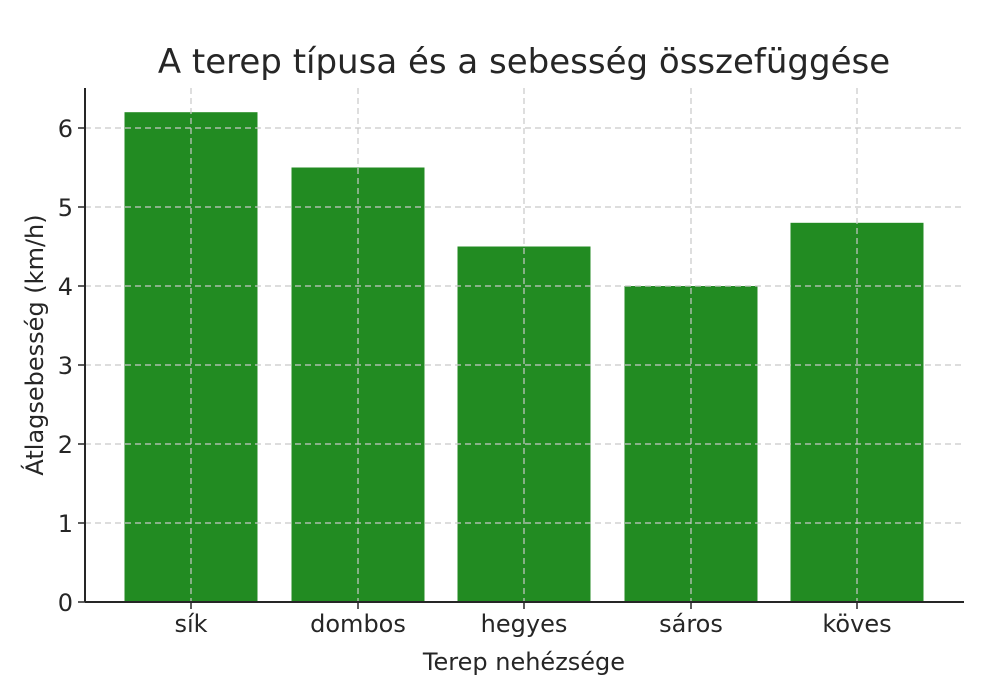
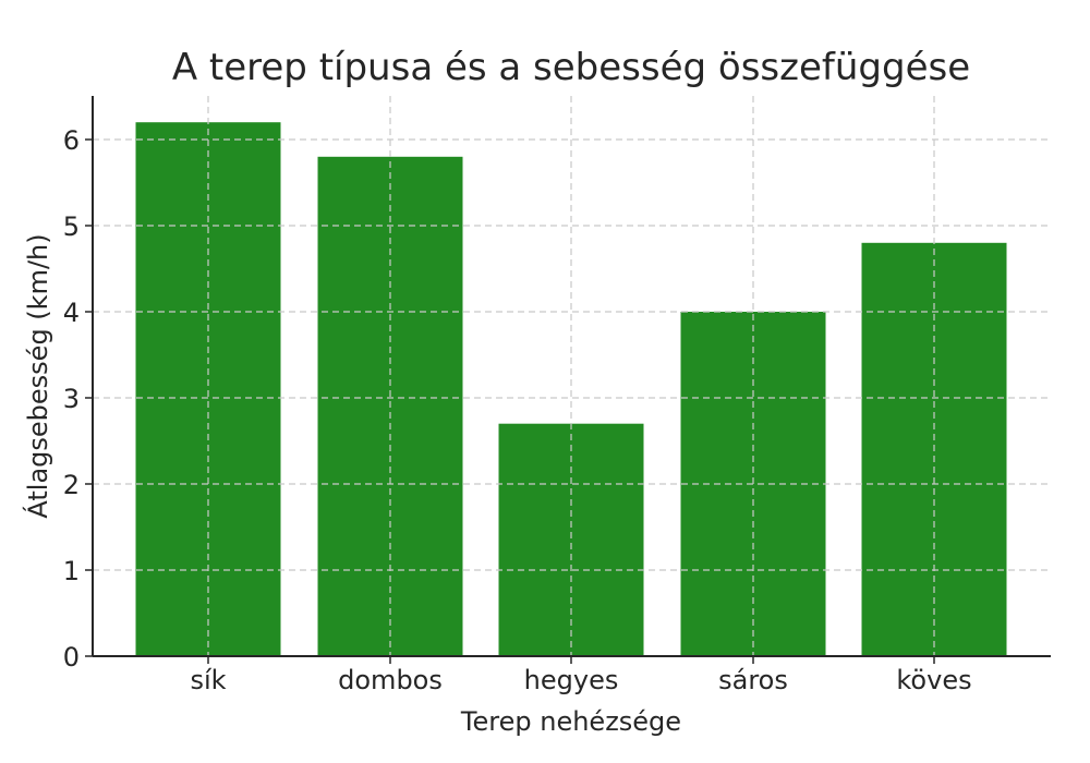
dombos: 5.5 -> 5.8
hegyes: 4.5 -> 2.7
